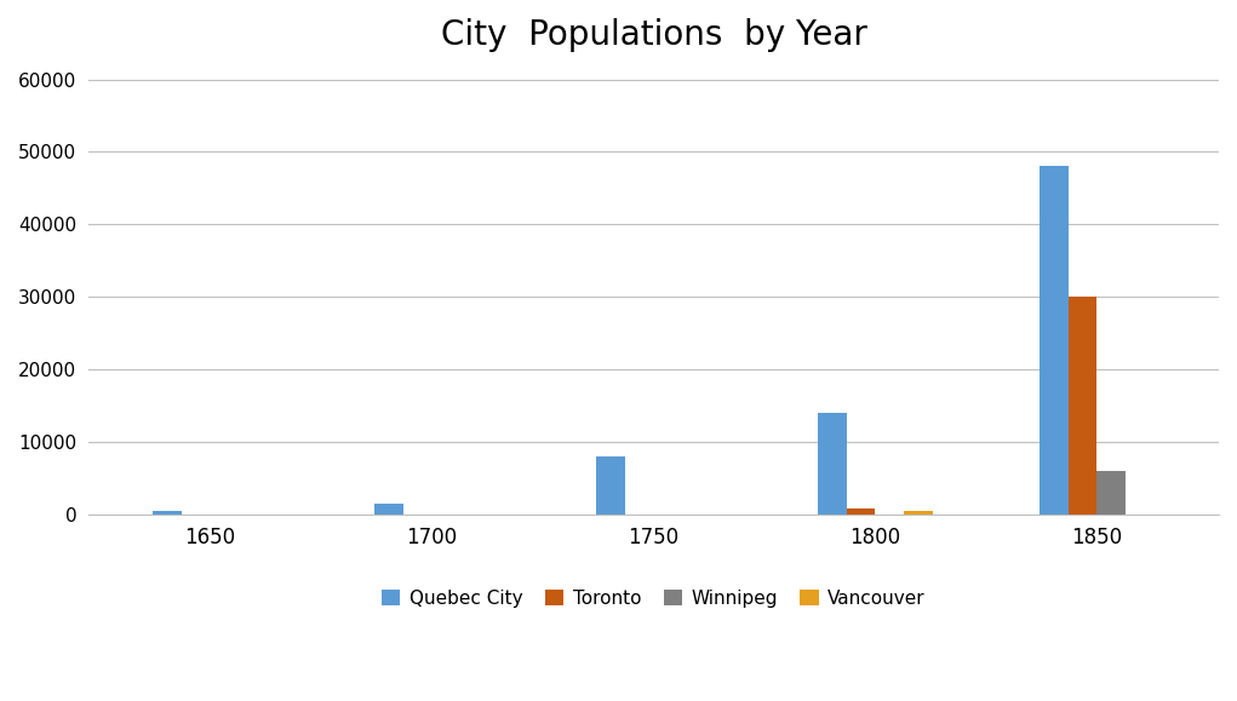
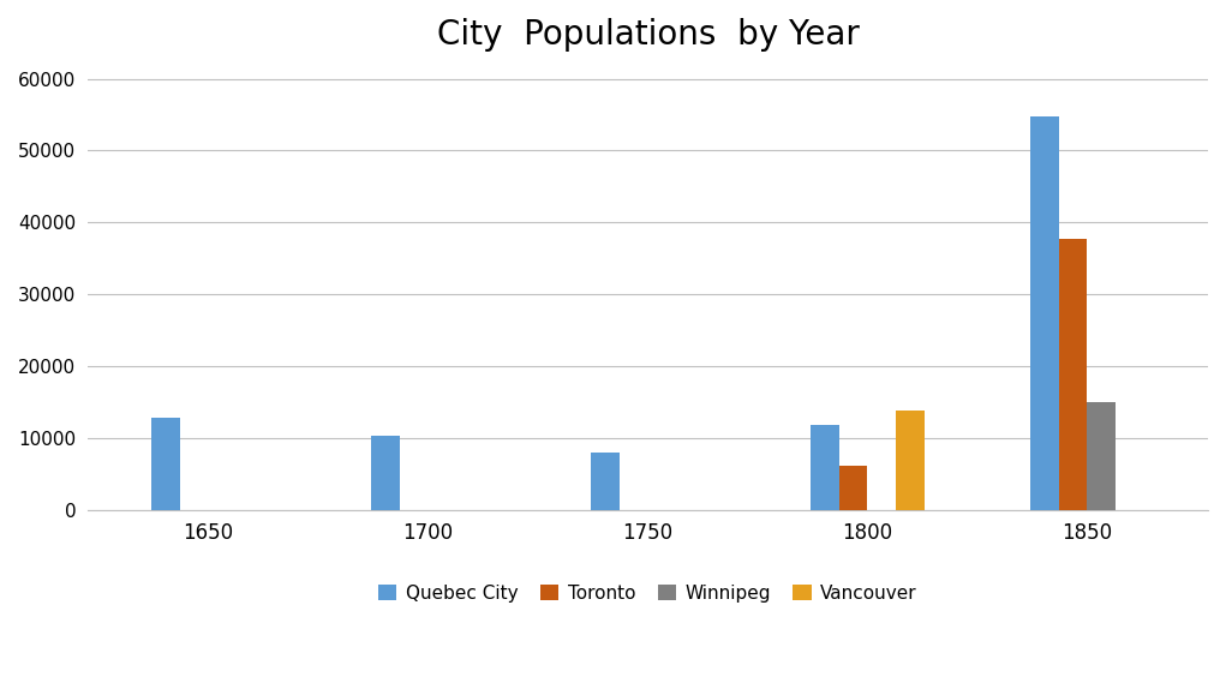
Quebec City/1650: 500 -> 12800
Quebec City/1700: 1500 -> 10400
Quebec City/1800: 14000 -> 11800
Toronto/1800: 800 -> 6200
Vancouver/1800: 500 -> 13800
Quebec City/1850: 48000 -> 54800
Toronto/1850: 30000 -> 37800
Winnipeg/1850: 6000 -> 15000
